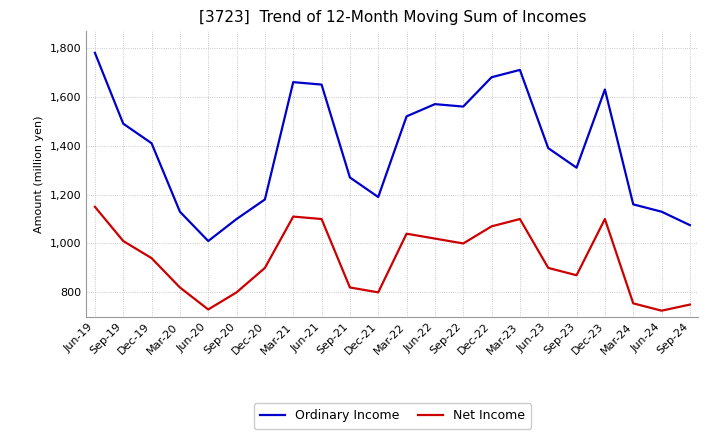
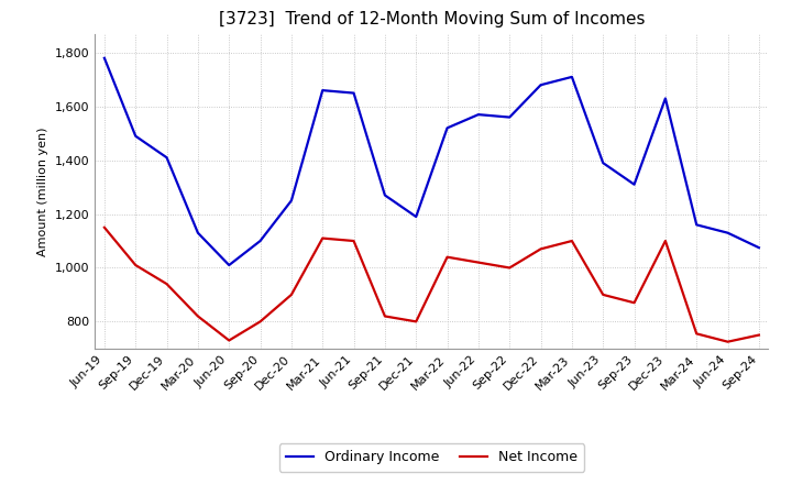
Ordinary Income/Dec-20: 1,180 -> 1,250
